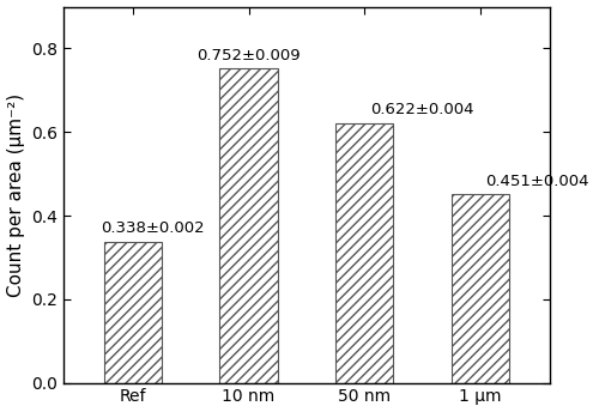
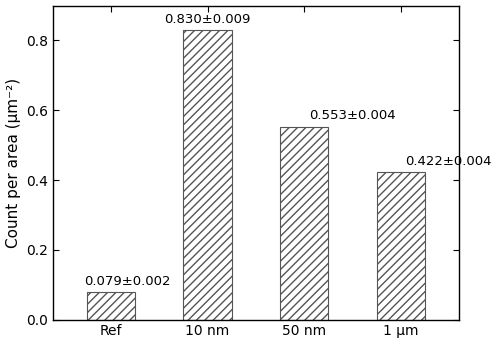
Ref: 0.338 -> 0.079
10 nm: 0.752 -> 0.830
50 nm: 0.622 -> 0.553
1 μm: 0.451 -> 0.422
